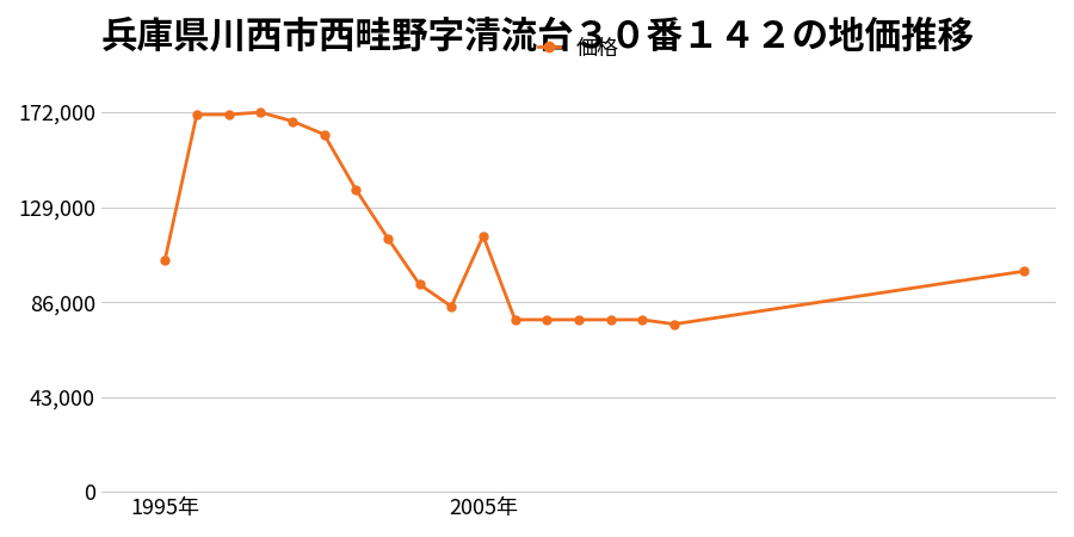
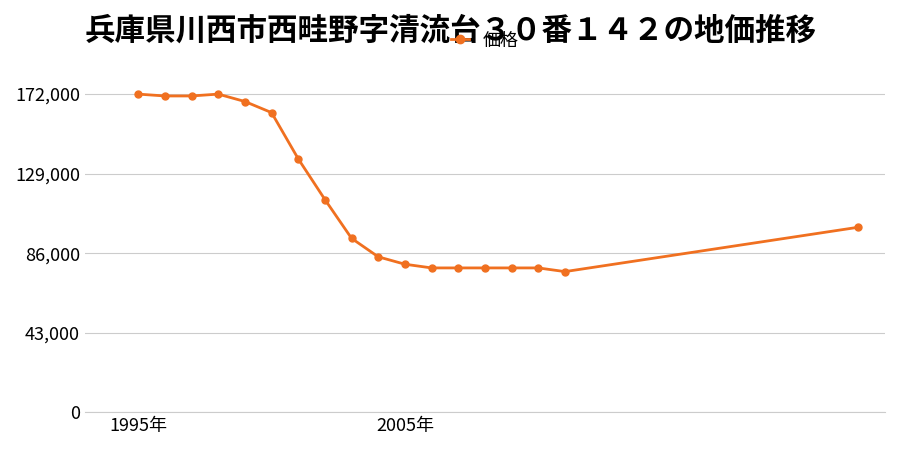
1995年: 105,000 -> 172,000
2005年: 116,000 -> 80,000
